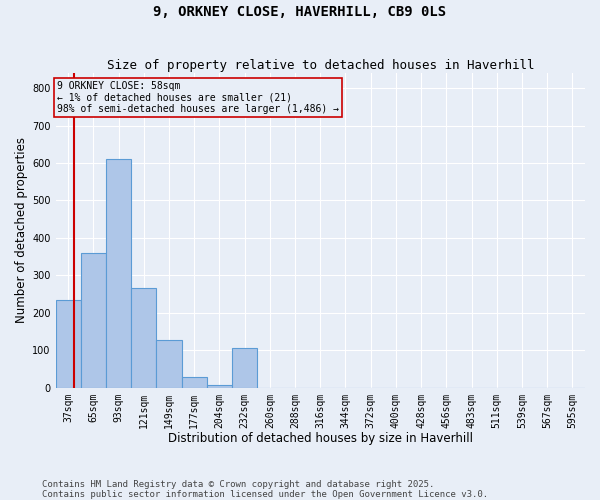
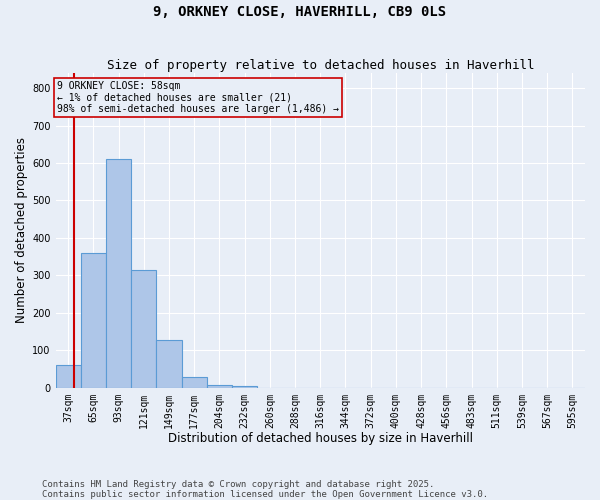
37sqm: 235 -> 60
121sqm: 265 -> 315
232sqm: 105 -> 5
